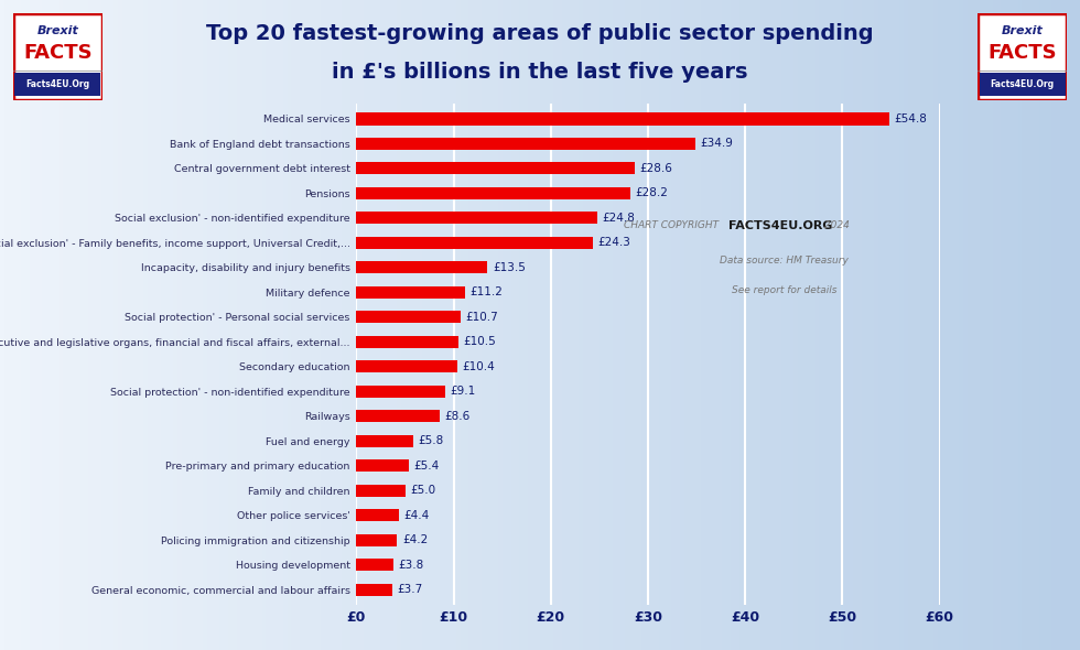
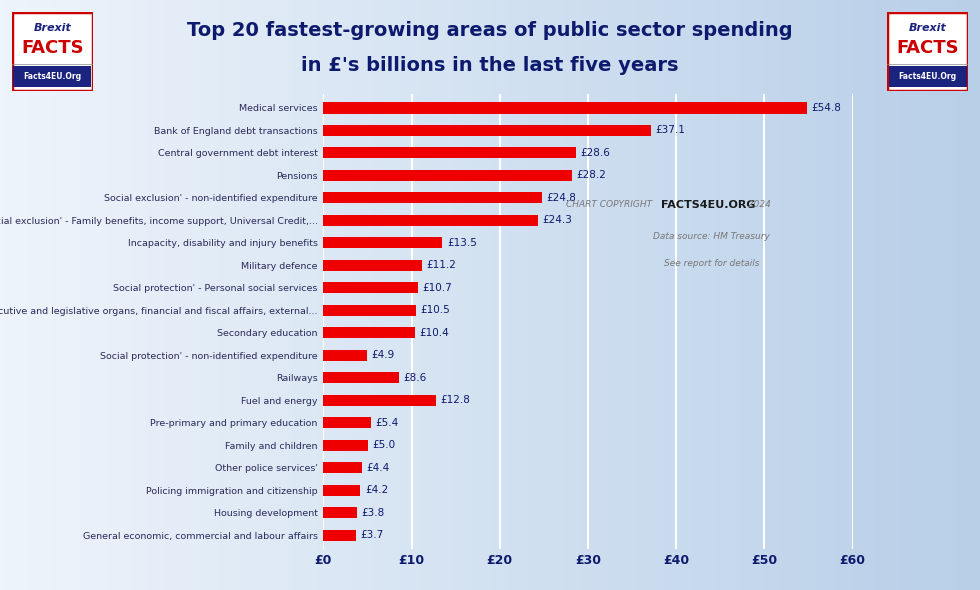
Bank of England debt transactions: £34.9 -> £37.1
Social protection' - non-identified expenditure: £9.1 -> £4.9
Fuel and energy: £5.8 -> £12.8
